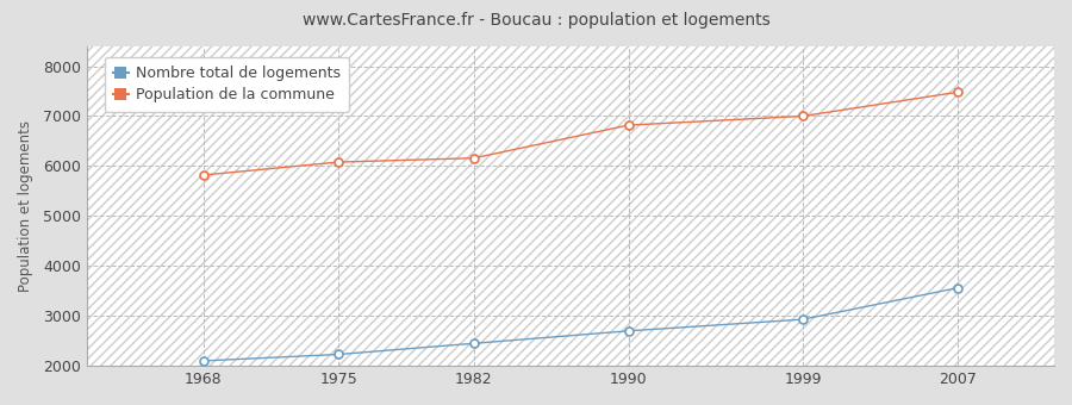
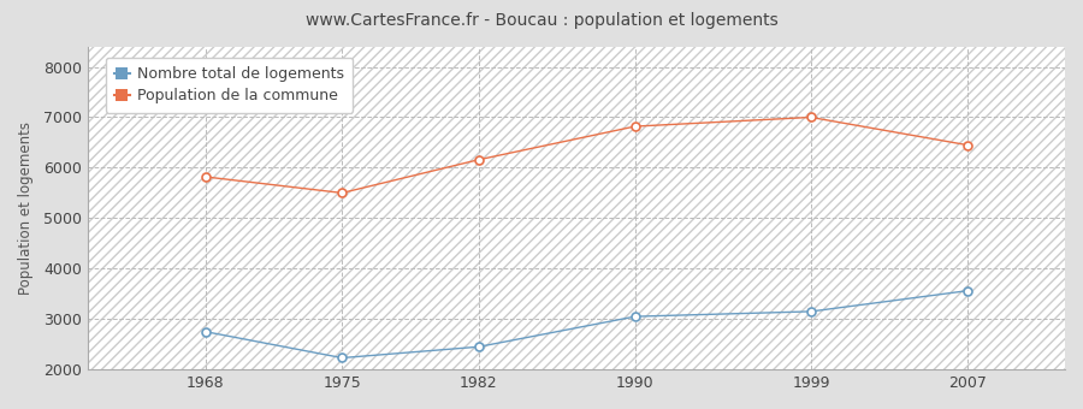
Nombre total de logements/1968: 2100 -> 2750
Population de la commune/1975: 6080 -> 5500
Nombre total de logements/1990: 2700 -> 3050
Nombre total de logements/1999: 2930 -> 3150
Population de la commune/2007: 7480 -> 6450
